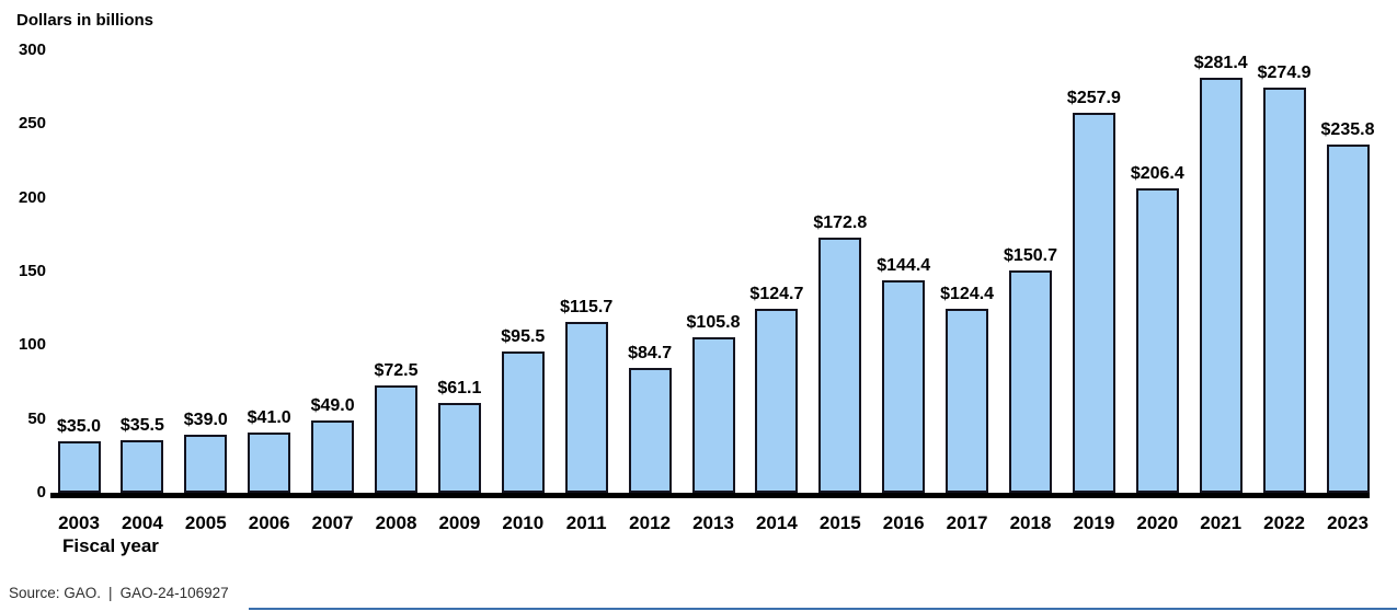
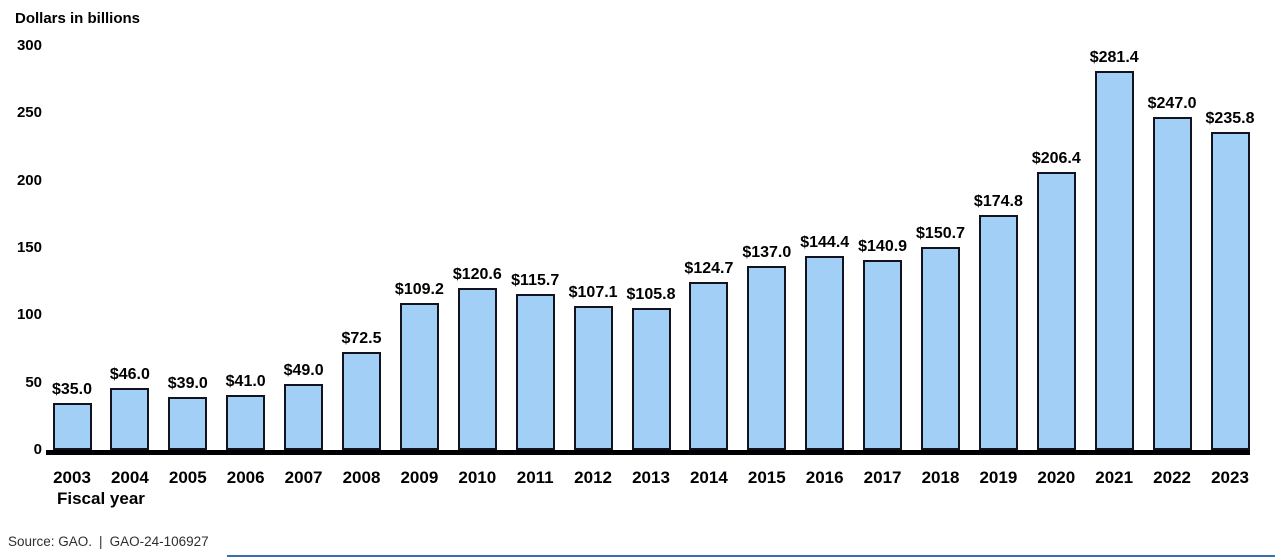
2004: $35.5 -> $46.0
2009: $61.1 -> $109.2
2010: $95.5 -> $120.6
2012: $84.7 -> $107.1
2015: $172.8 -> $137.0
2017: $124.4 -> $140.9
2019: $257.9 -> $174.8
2022: $274.9 -> $247.0
